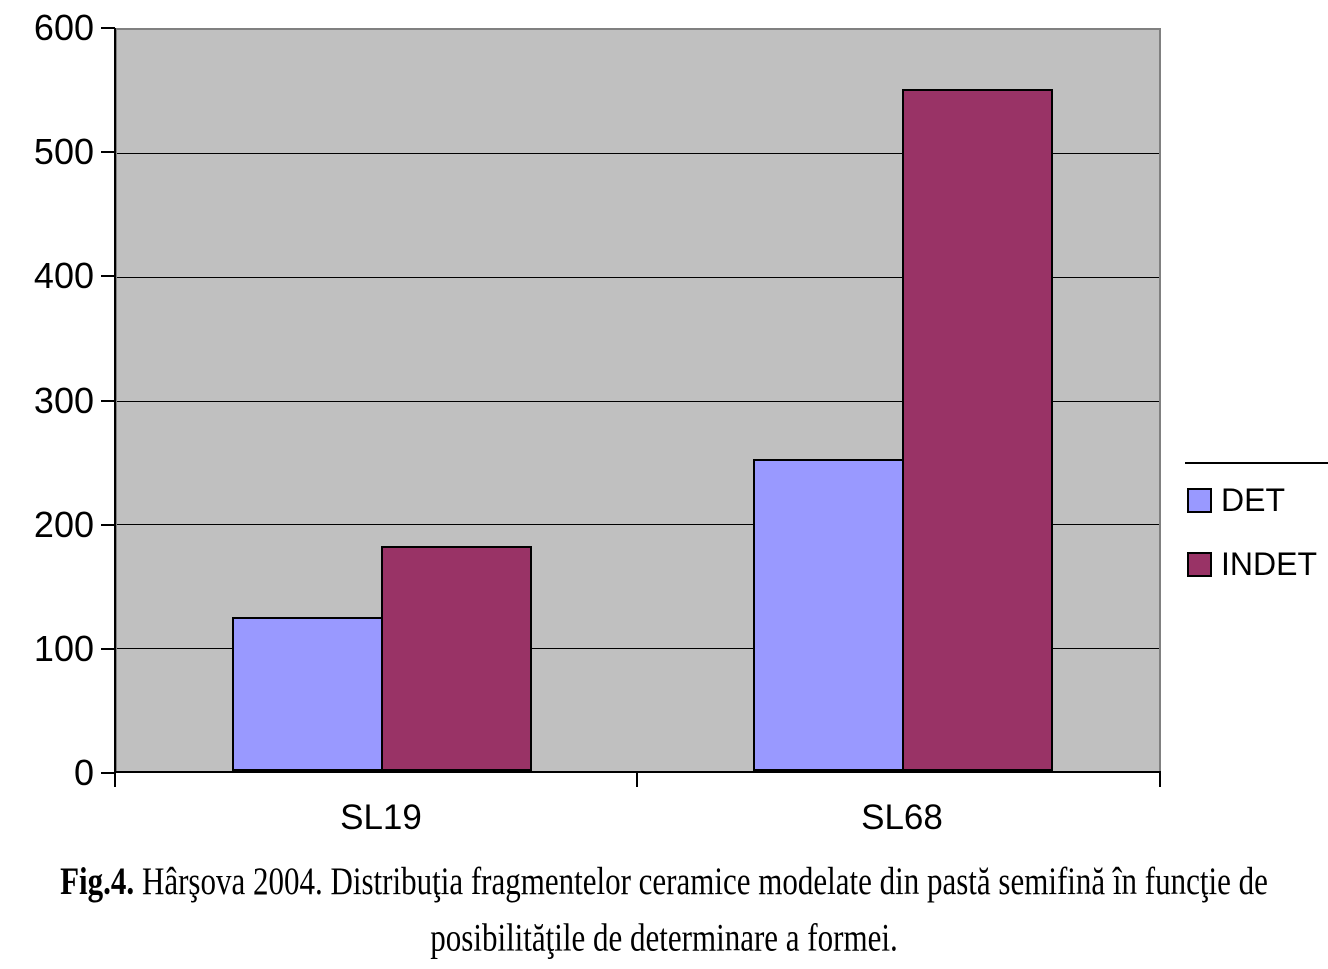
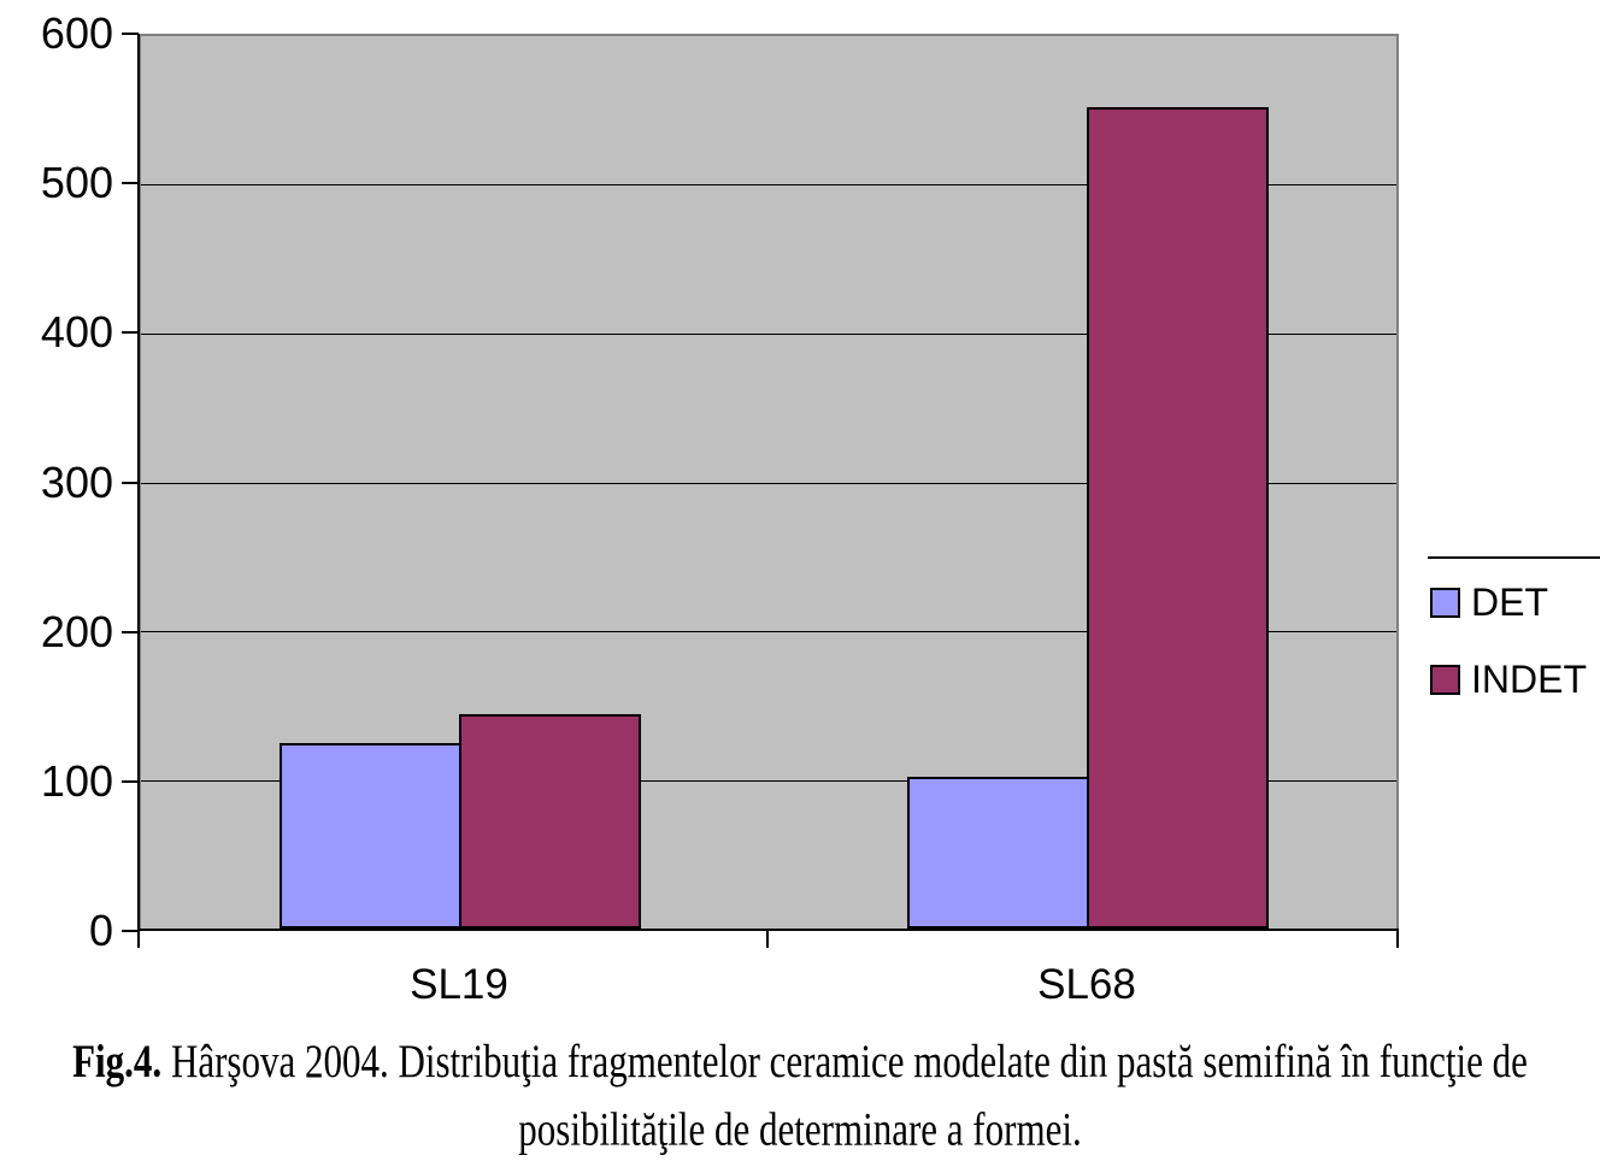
INDET/SL19: 182 -> 144
DET/SL68: 253 -> 102
